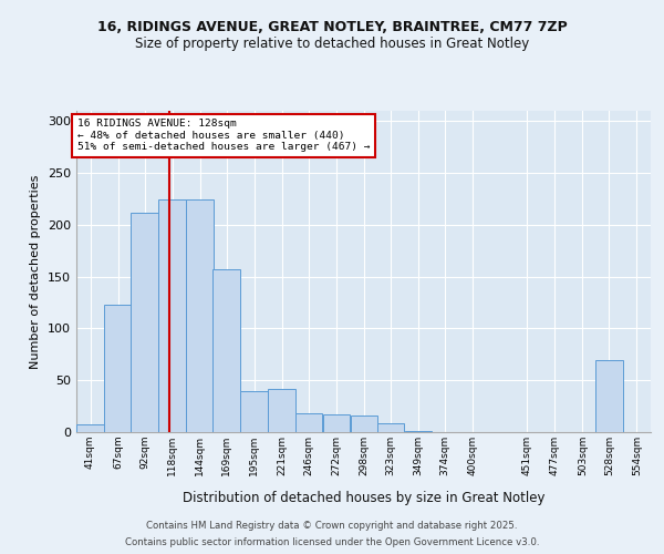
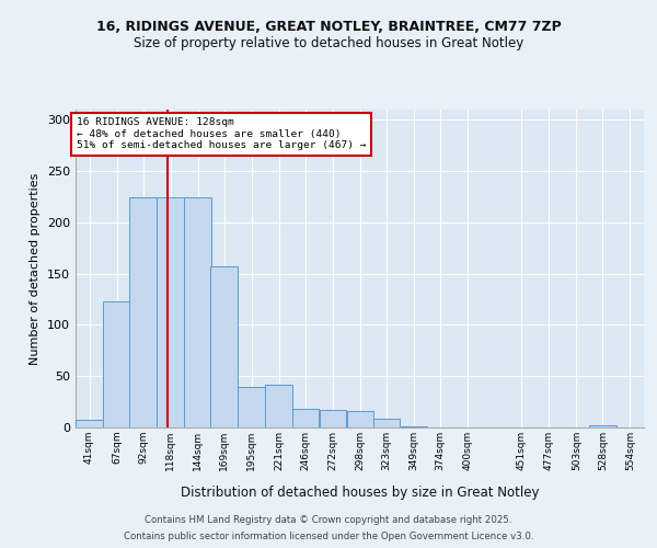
92sqm: 212 -> 225
528sqm: 70 -> 2
